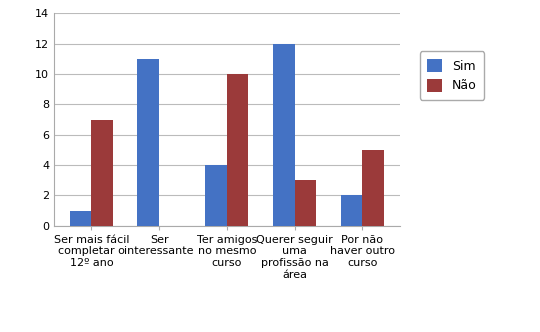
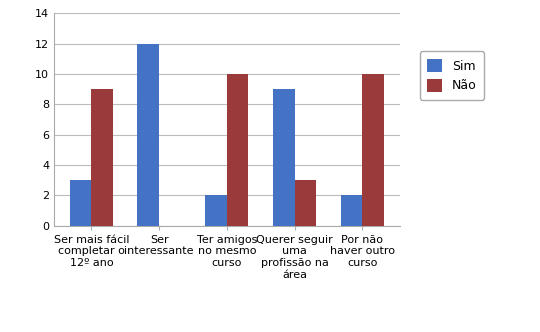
Sim/Ser mais fácil completar o 12º ano: 1 -> 3
Não/Ser mais fácil completar o 12º ano: 7 -> 9
Sim/Ser interessante: 11 -> 12
Sim/Ter amigos no mesmo curso: 4 -> 2
Sim/Querer seguir uma profissão na área: 12 -> 9
Não/Por não haver outro curso: 5 -> 10
